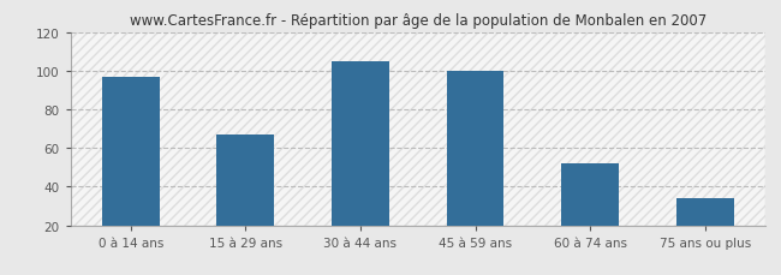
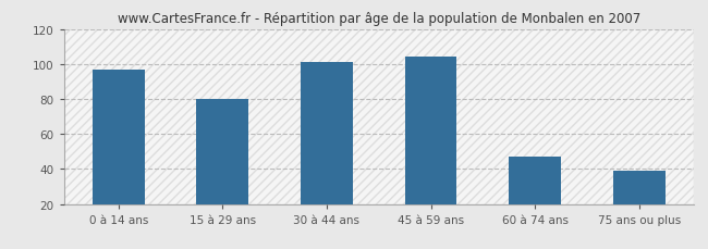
15 à 29 ans: 67 -> 80
30 à 44 ans: 105 -> 101
45 à 59 ans: 100 -> 104
60 à 74 ans: 52 -> 47
75 ans ou plus: 34 -> 39
